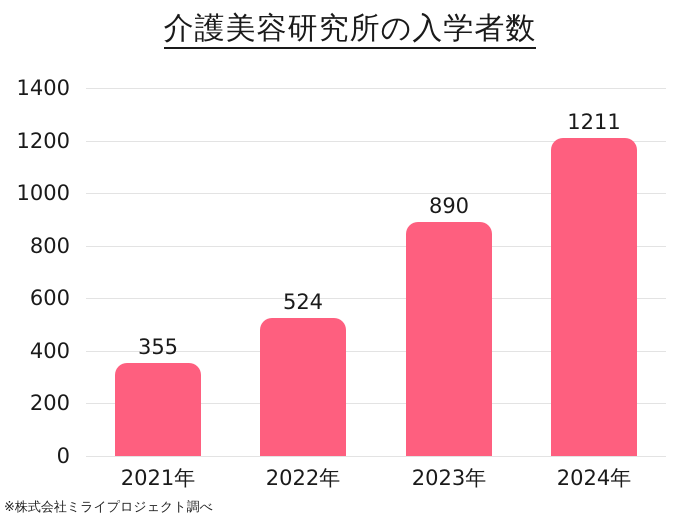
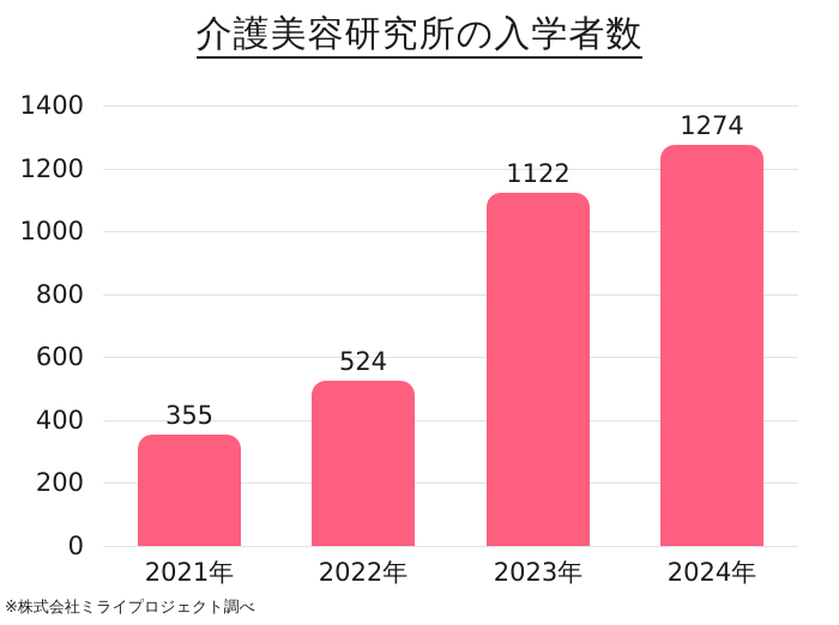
2023年: 890 -> 1122
2024年: 1211 -> 1274
